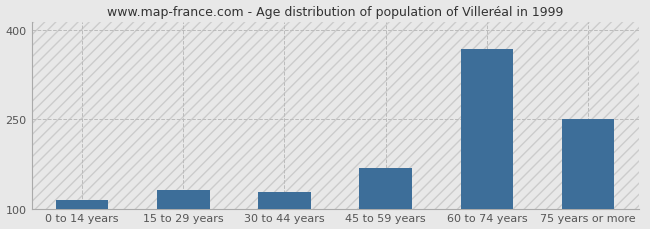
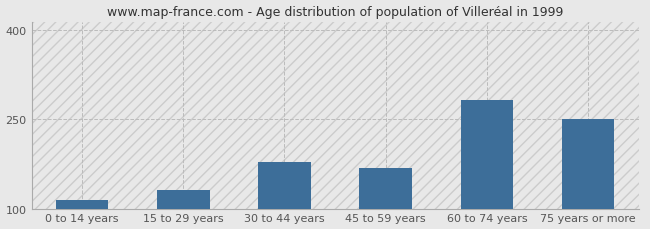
30 to 44 years: 128 -> 178
60 to 74 years: 368 -> 282
